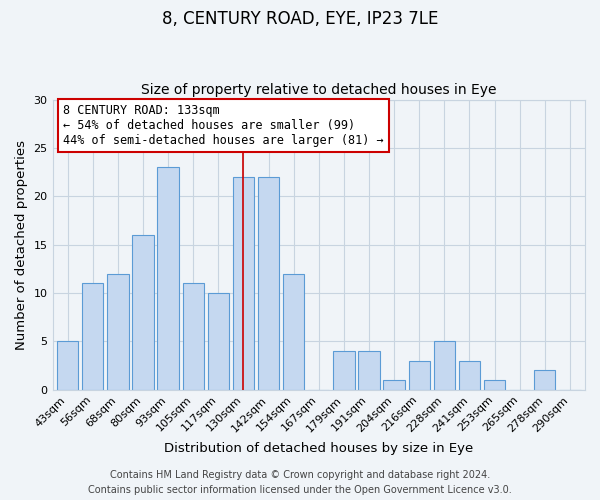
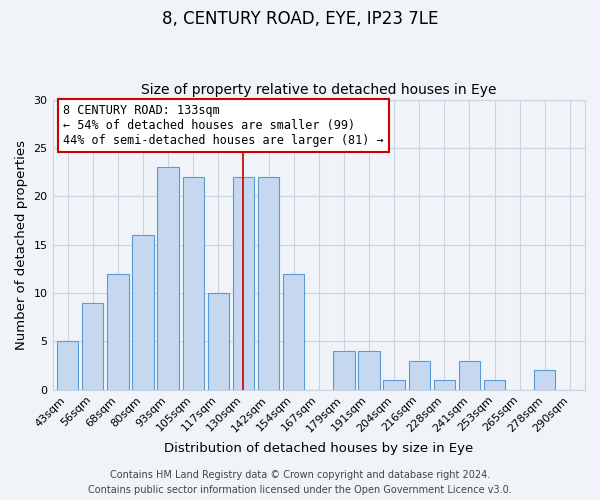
56sqm: 11 -> 9
105sqm: 11 -> 22
228sqm: 5 -> 1
